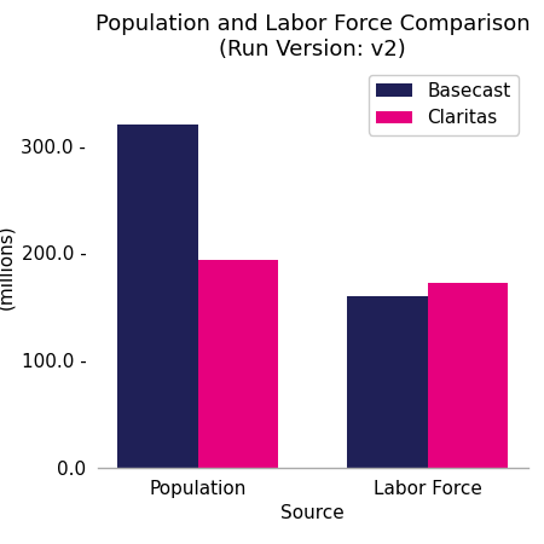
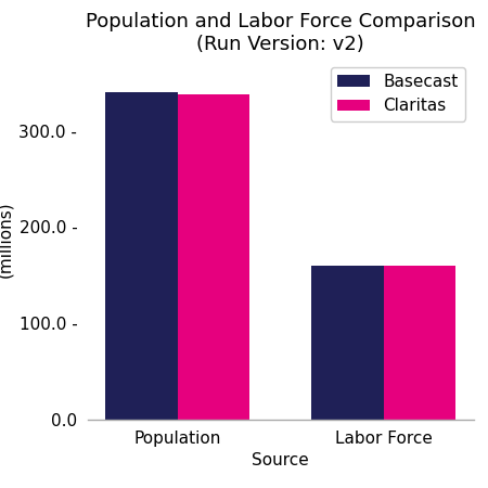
Basecast/Population: 320 - -> 340 -
Claritas/Population: 194 - -> 338 -
Claritas/Labor Force: 172 - -> 160 -
